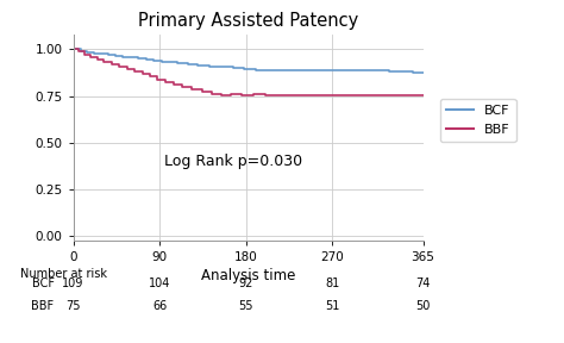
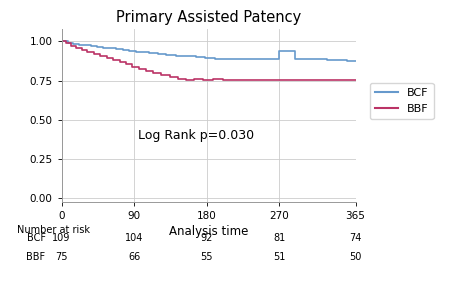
BCF/270: 0.89 -> 0.94
